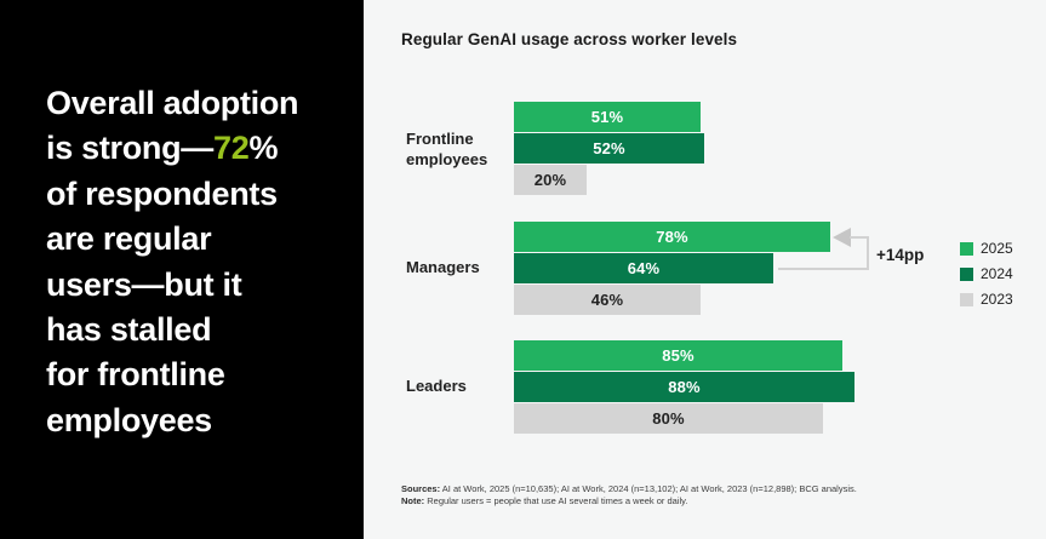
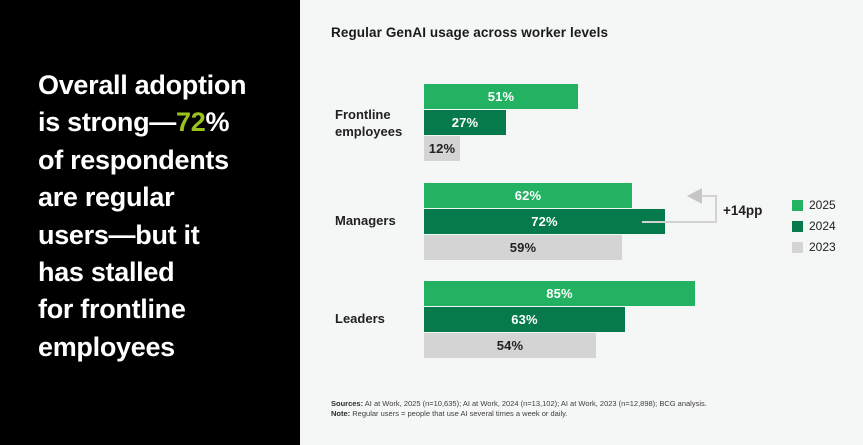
2024/Frontline employees: 52% -> 27%
2023/Frontline employees: 20% -> 12%
2025/Managers: 78% -> 62%
2024/Managers: 64% -> 72%
2023/Managers: 46% -> 59%
2024/Leaders: 88% -> 63%
2023/Leaders: 80% -> 54%
